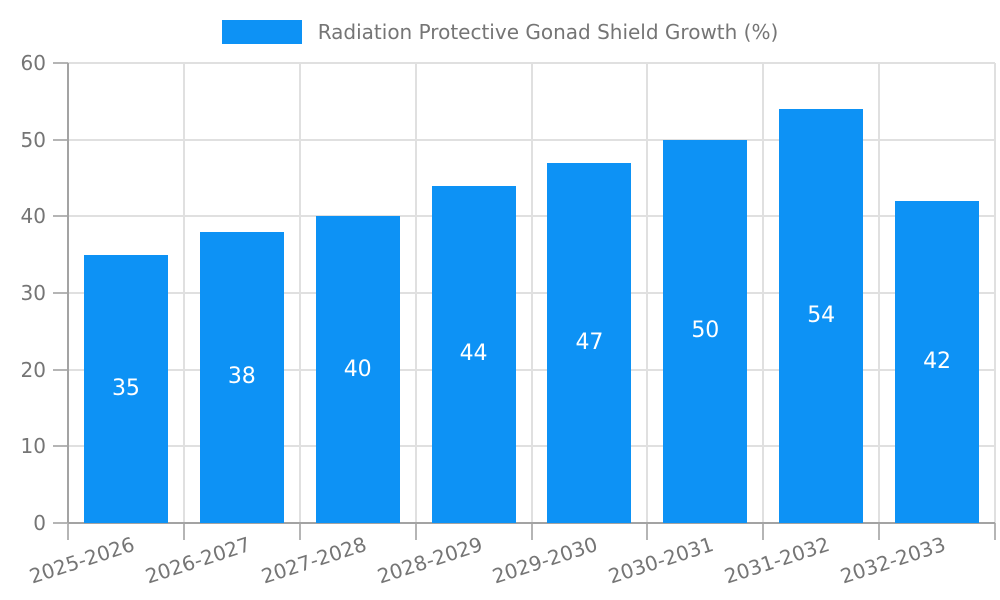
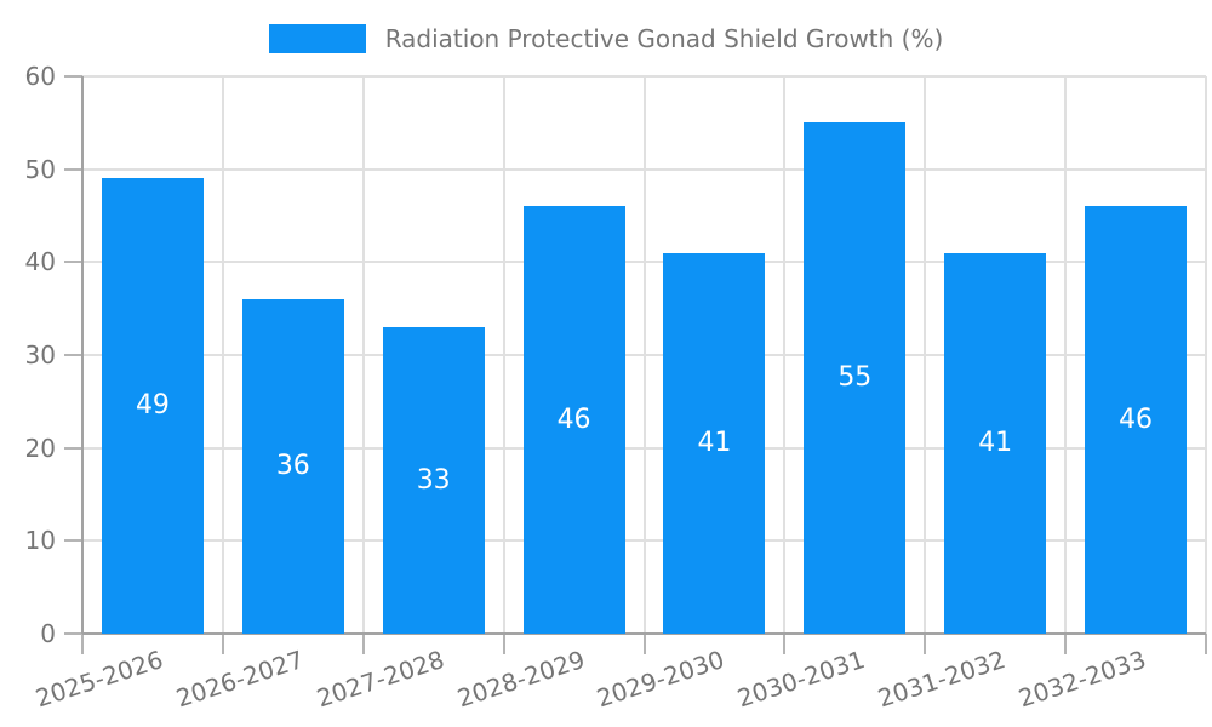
2025-2026: 35 -> 49
2026-2027: 38 -> 36
2027-2028: 40 -> 33
2028-2029: 44 -> 46
2029-2030: 47 -> 41
2030-2031: 50 -> 55
2031-2032: 54 -> 41
2032-2033: 42 -> 46
